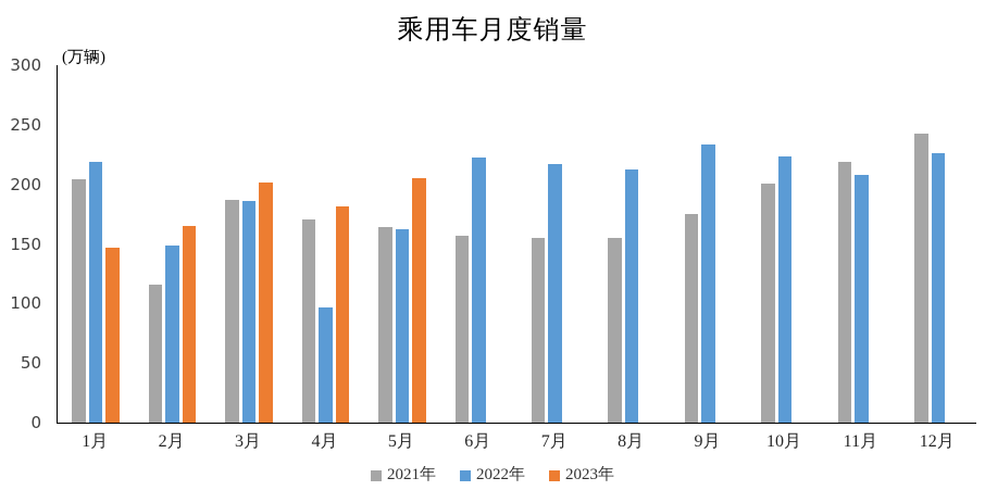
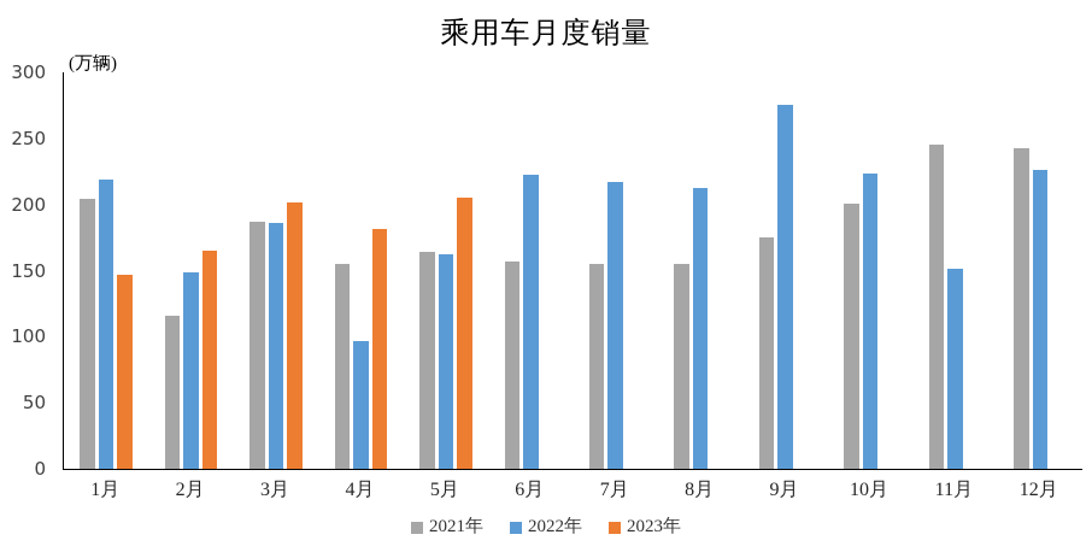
2021年/4月: 170 -> 155
2022年/9月: 233 -> 275
2021年/11月: 219 -> 245
2022年/11月: 208 -> 151
